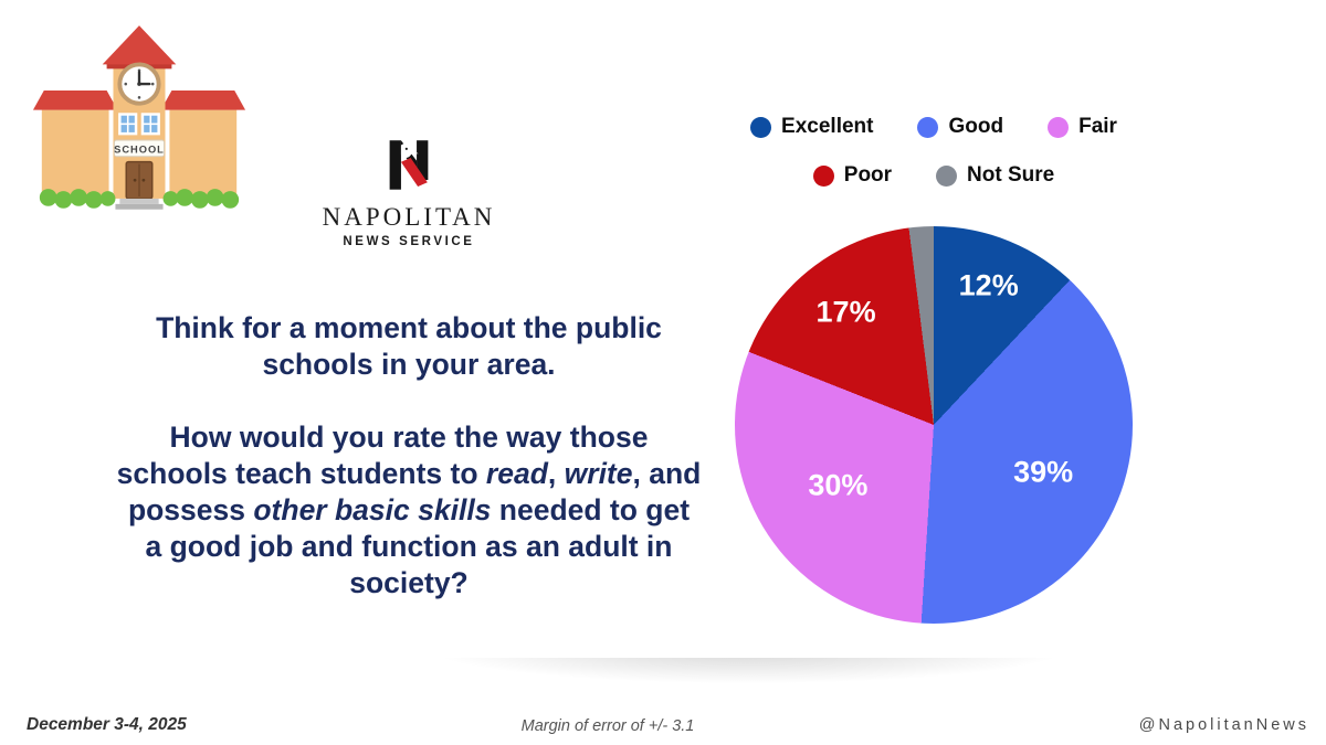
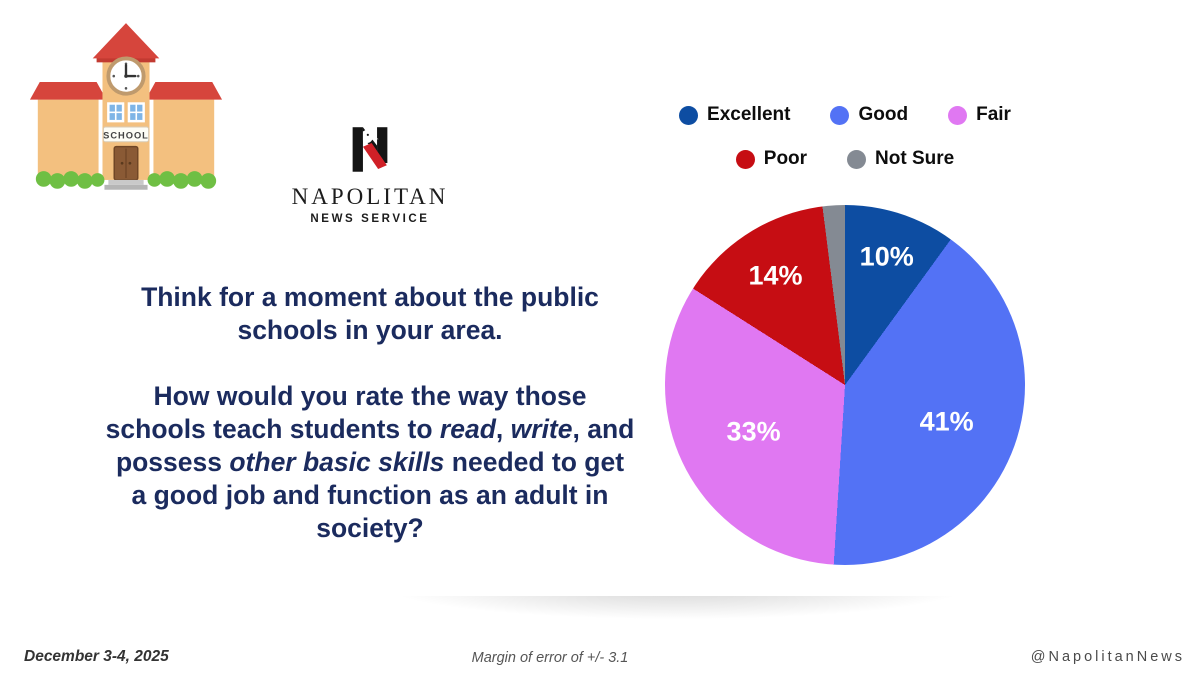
Excellent: 12% -> 10%
Good: 39% -> 41%
Fair: 30% -> 33%
Poor: 17% -> 14%
